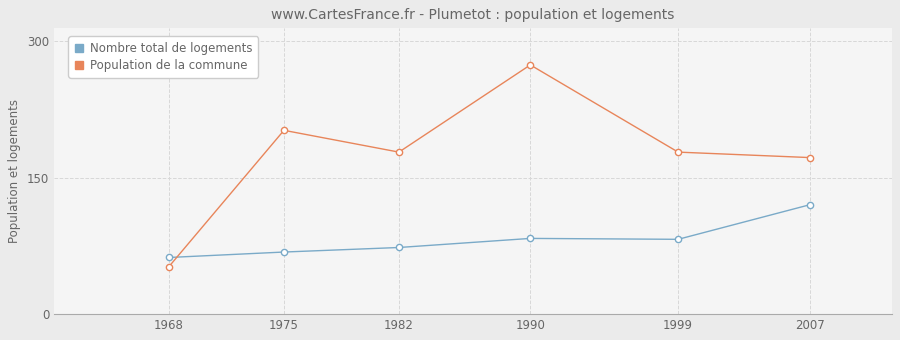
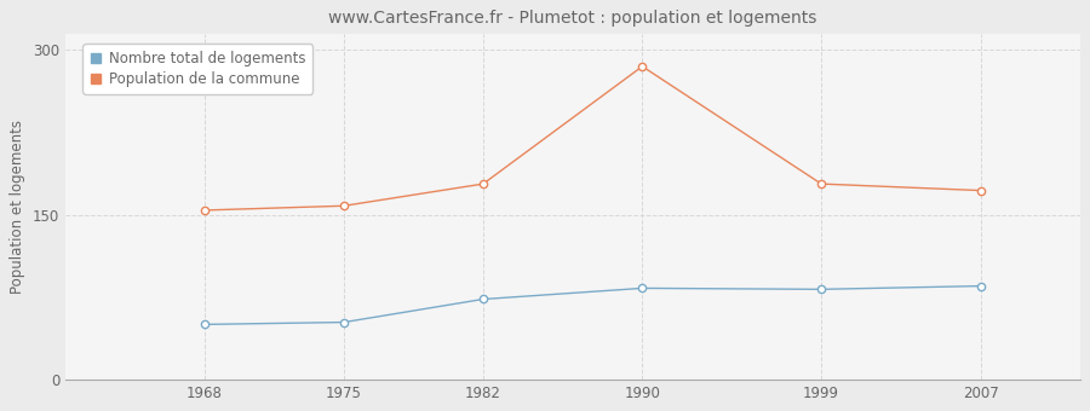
Nombre total de logements/1968: 62 -> 50
Population de la commune/1968: 52 -> 154
Nombre total de logements/1975: 68 -> 52
Population de la commune/1975: 202 -> 158
Population de la commune/1990: 274 -> 285
Nombre total de logements/2007: 120 -> 85
